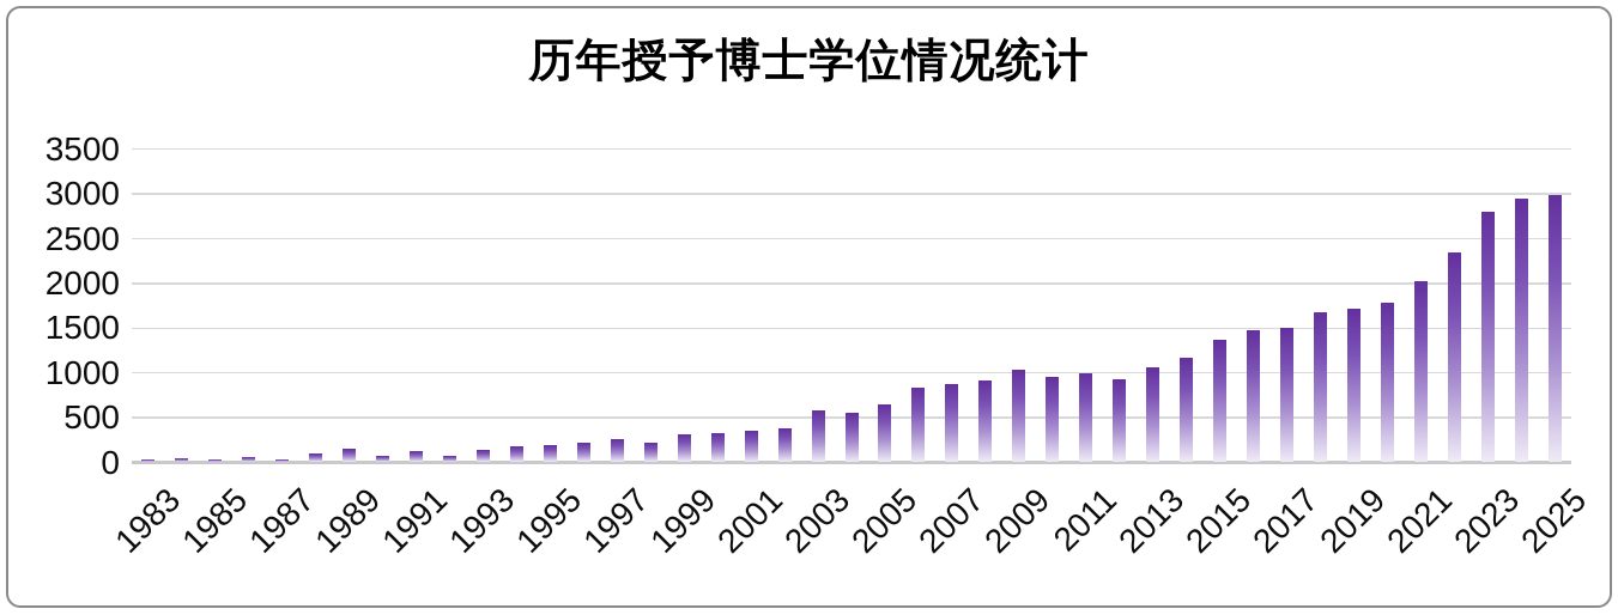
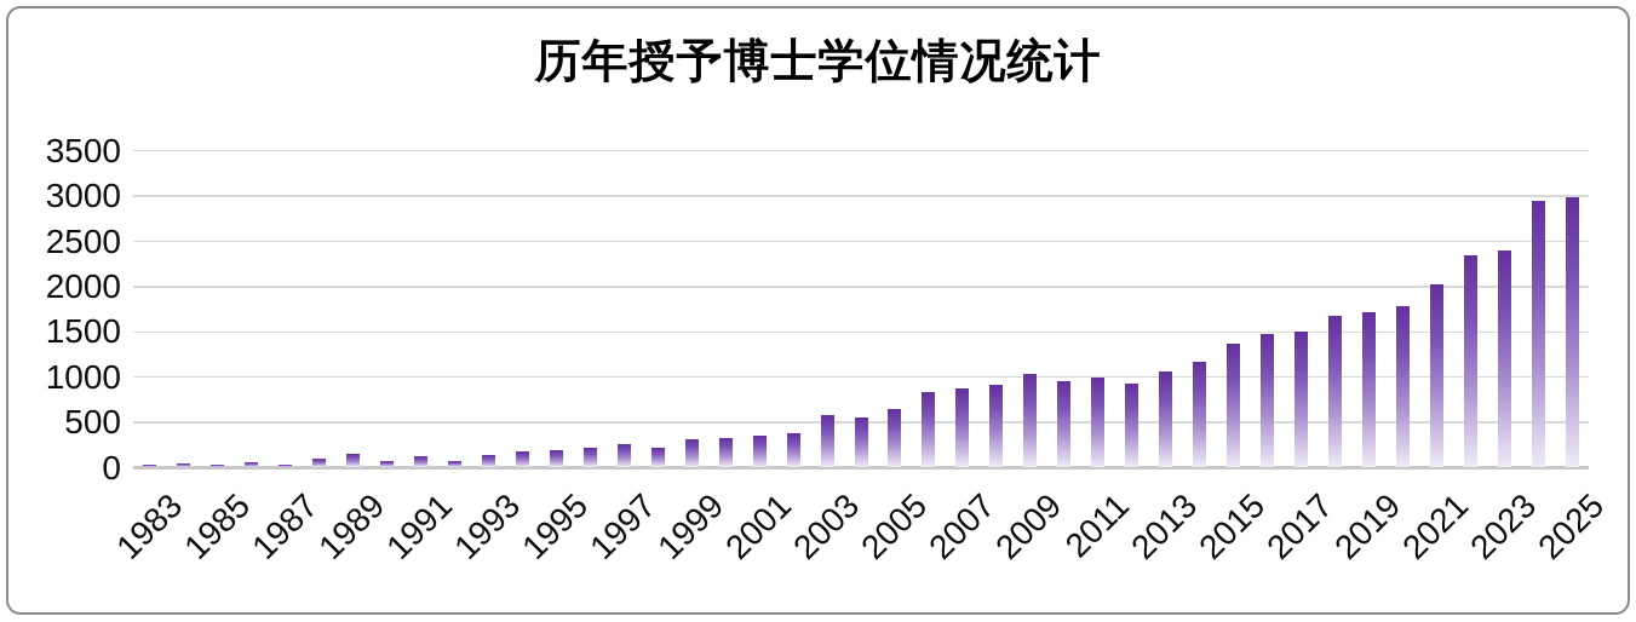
2023: 2800 -> 2400
